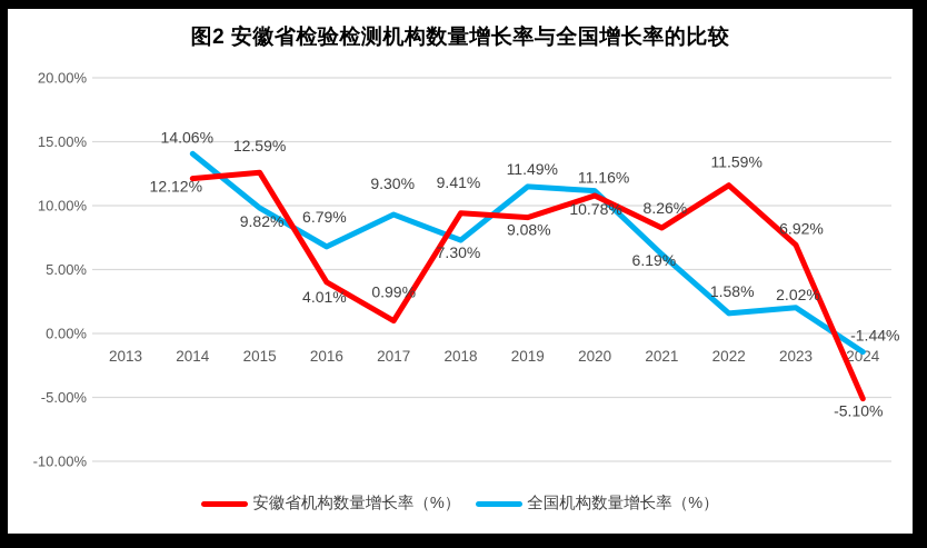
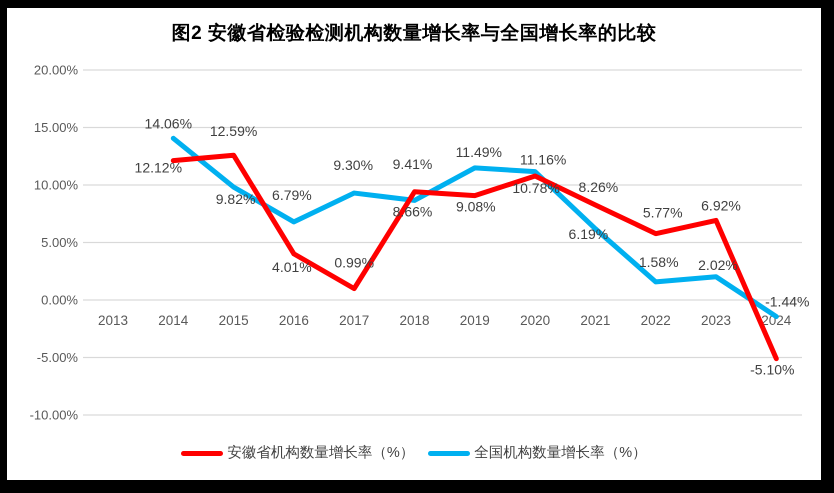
全国机构数量增长率（%）/2018: 7.30% -> 8.66%
安徽省机构数量增长率（%）/2022: 11.59% -> 5.77%
